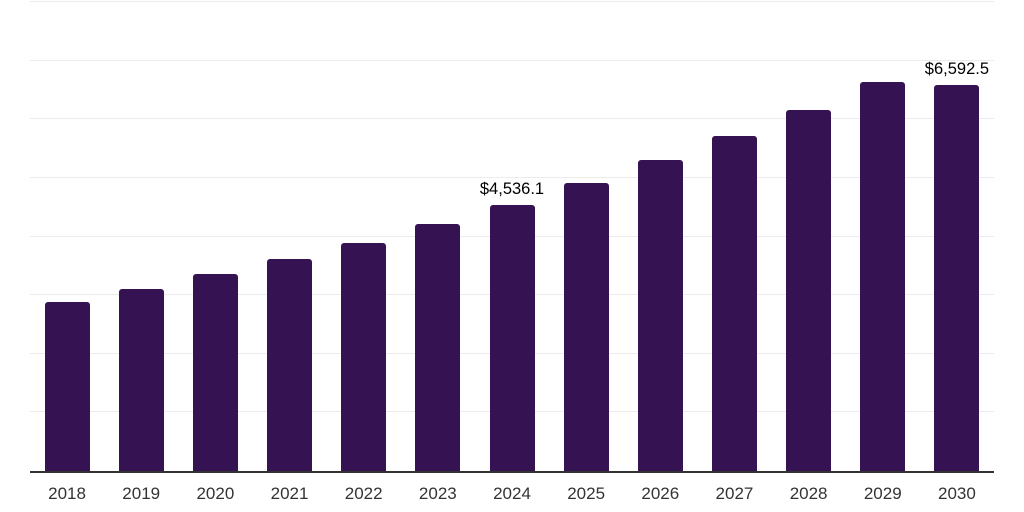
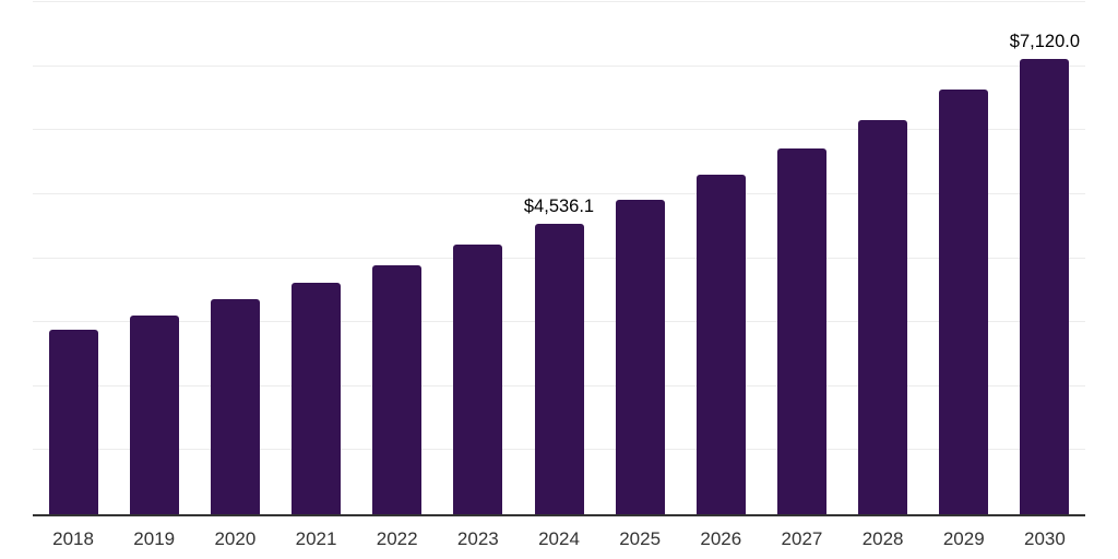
2030: $6,592.5 -> $7,120.0
